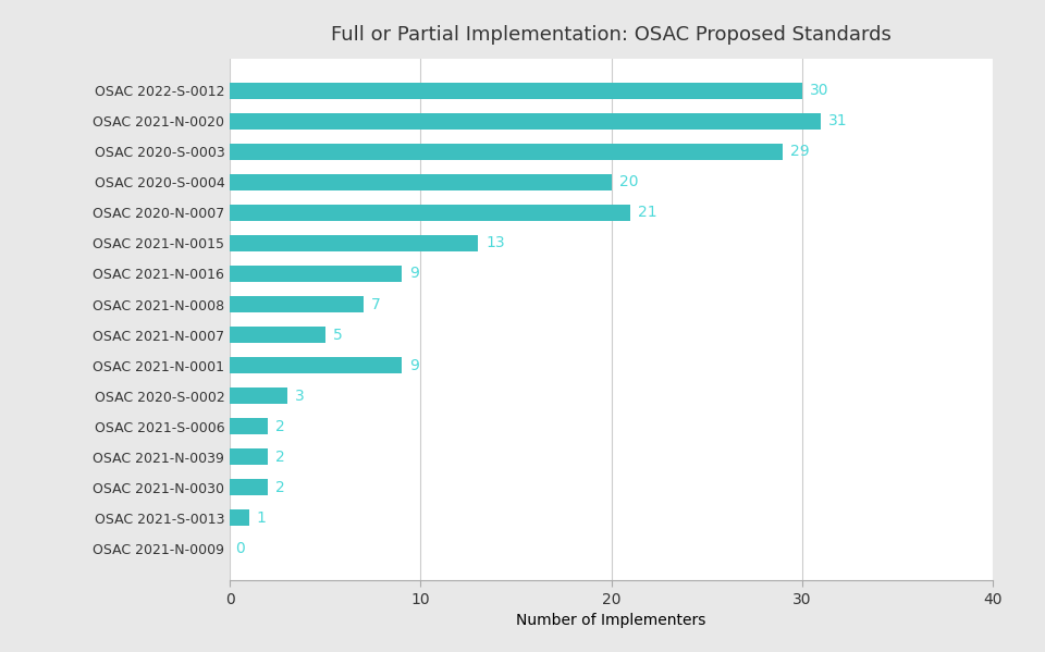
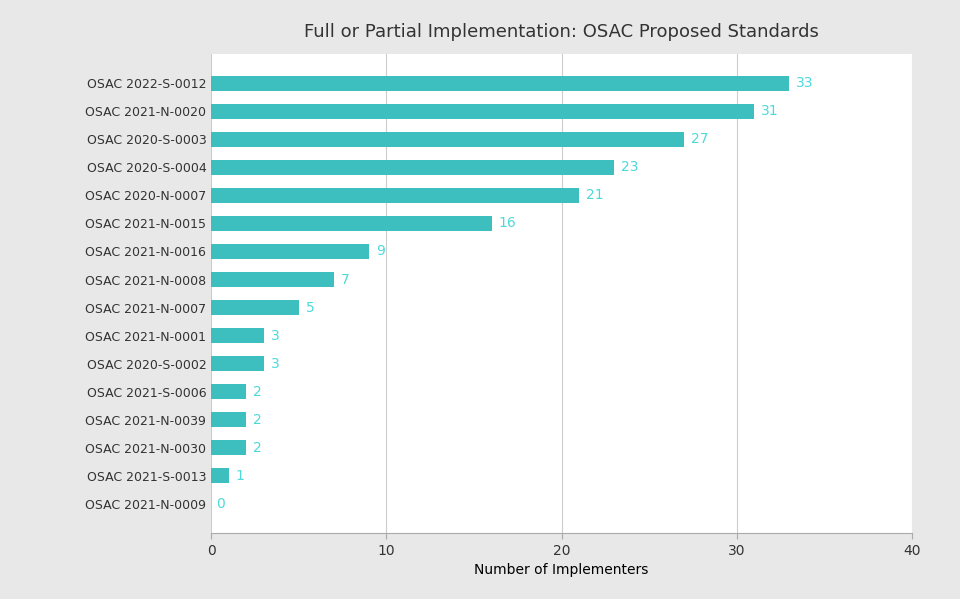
OSAC 2022-S-0012: 30 -> 33
OSAC 2020-S-0003: 29 -> 27
OSAC 2020-S-0004: 20 -> 23
OSAC 2021-N-0015: 13 -> 16
OSAC 2021-N-0001: 9 -> 3
